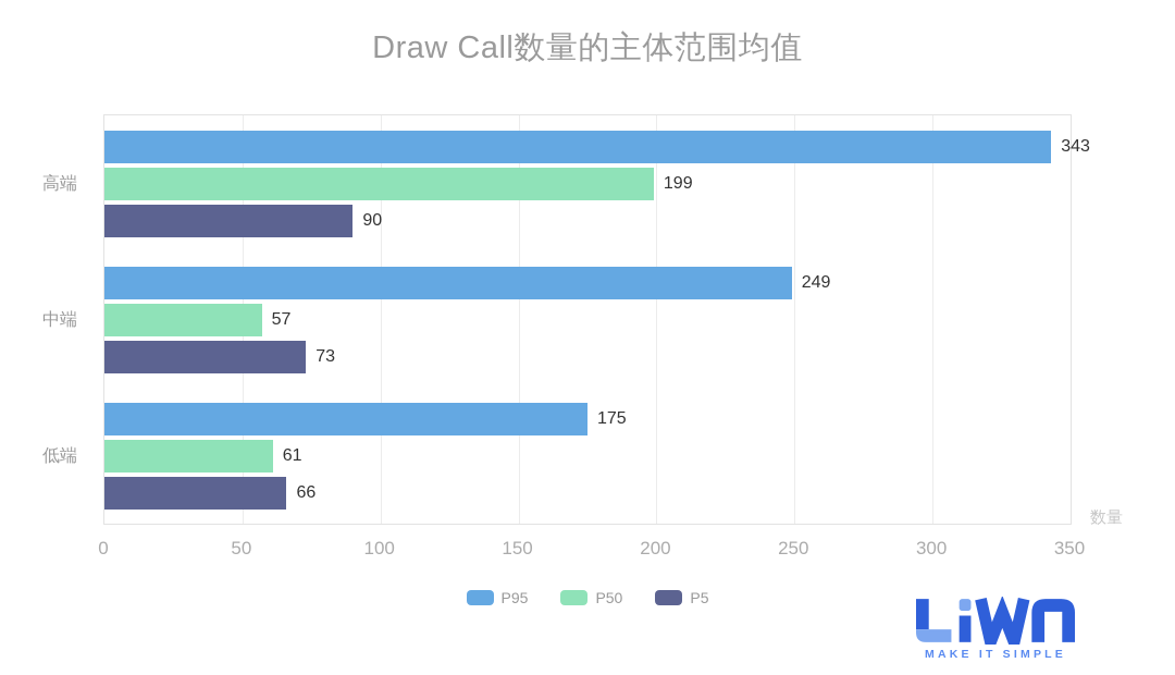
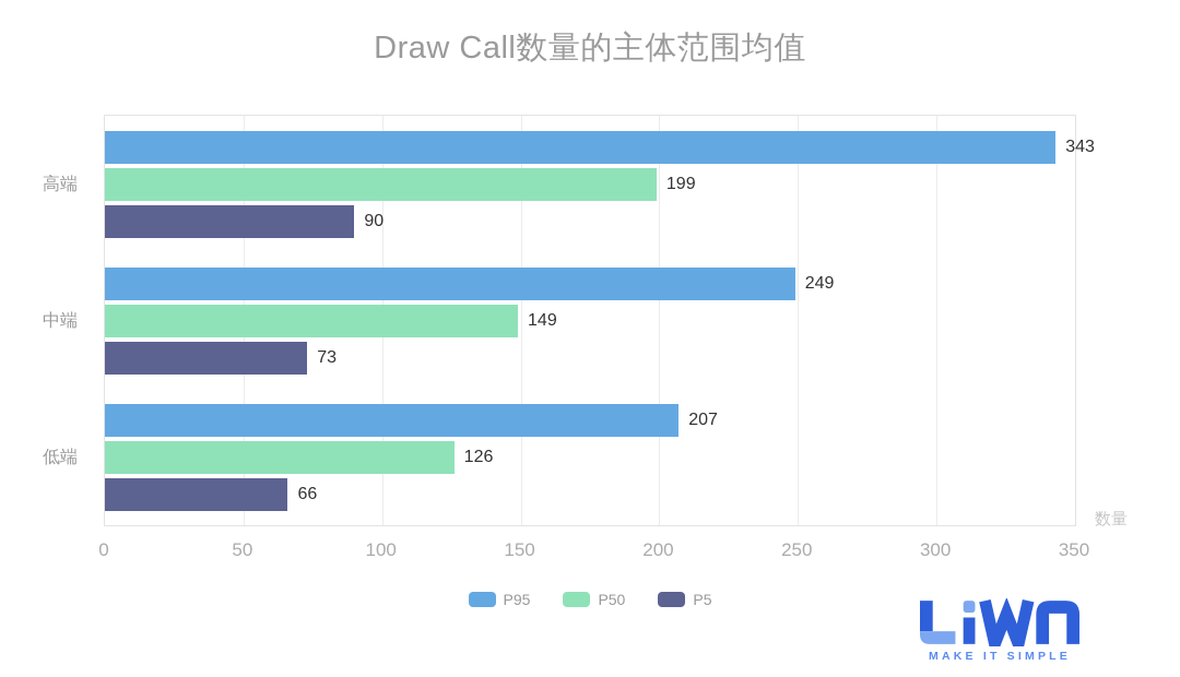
P50/中端: 57 -> 149
P95/低端: 175 -> 207
P50/低端: 61 -> 126
